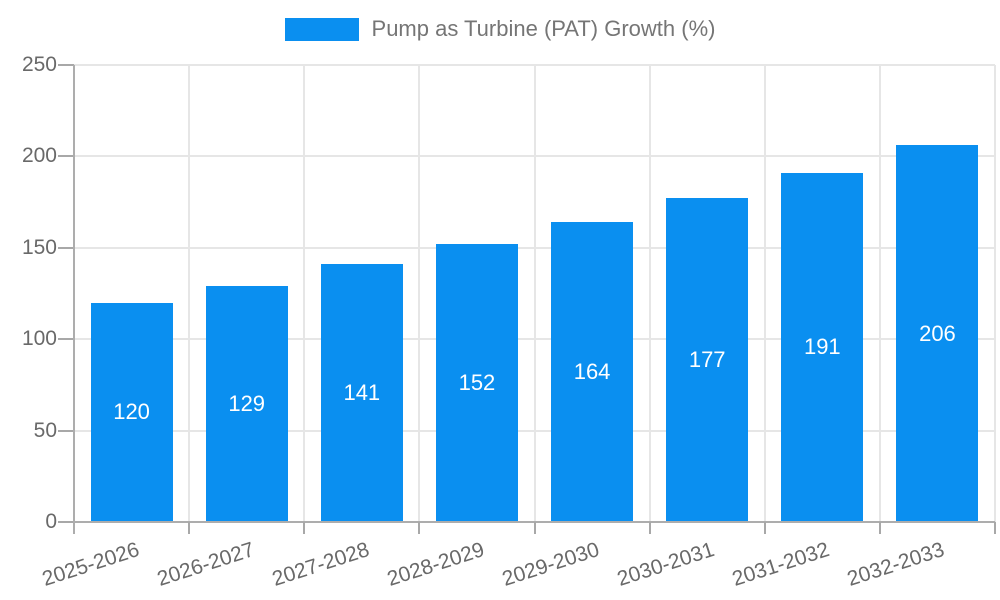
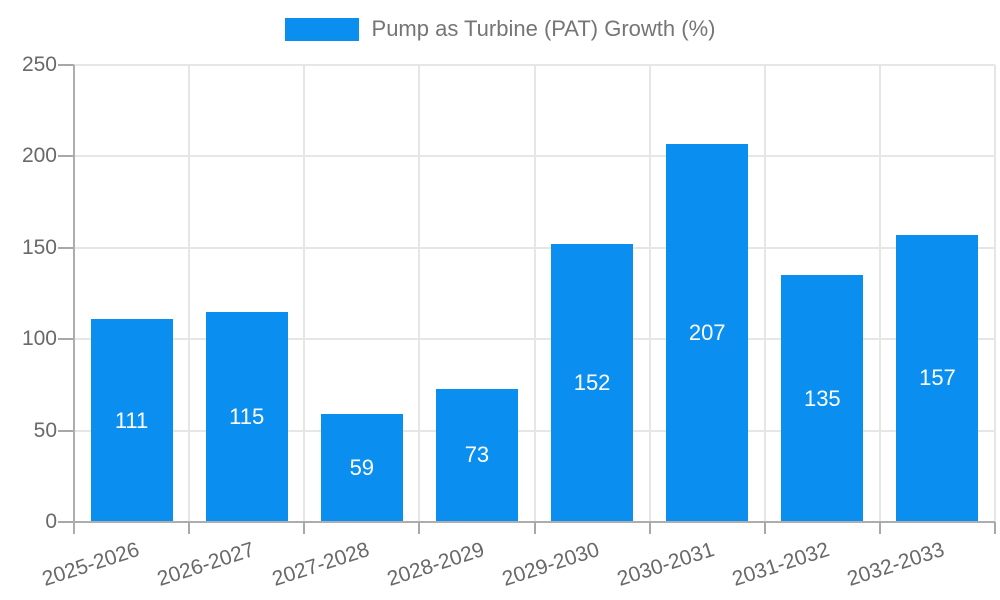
2025-2026: 120 -> 111
2026-2027: 129 -> 115
2027-2028: 141 -> 59
2028-2029: 152 -> 73
2029-2030: 164 -> 152
2030-2031: 177 -> 207
2031-2032: 191 -> 135
2032-2033: 206 -> 157
